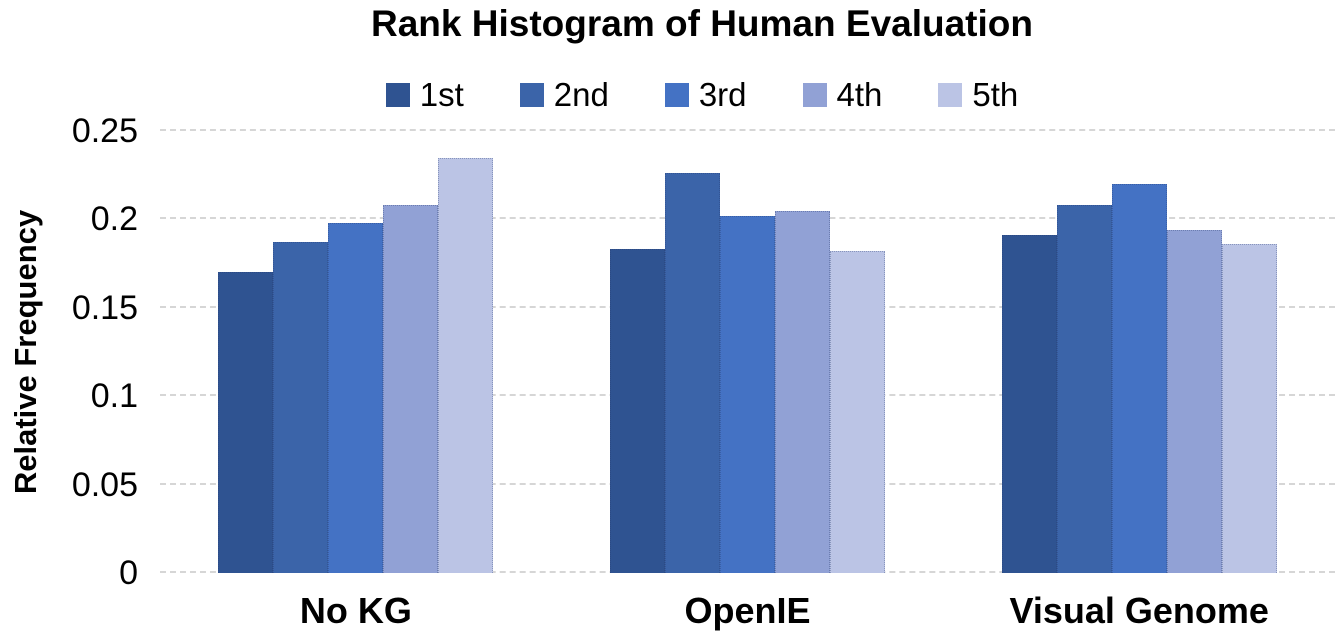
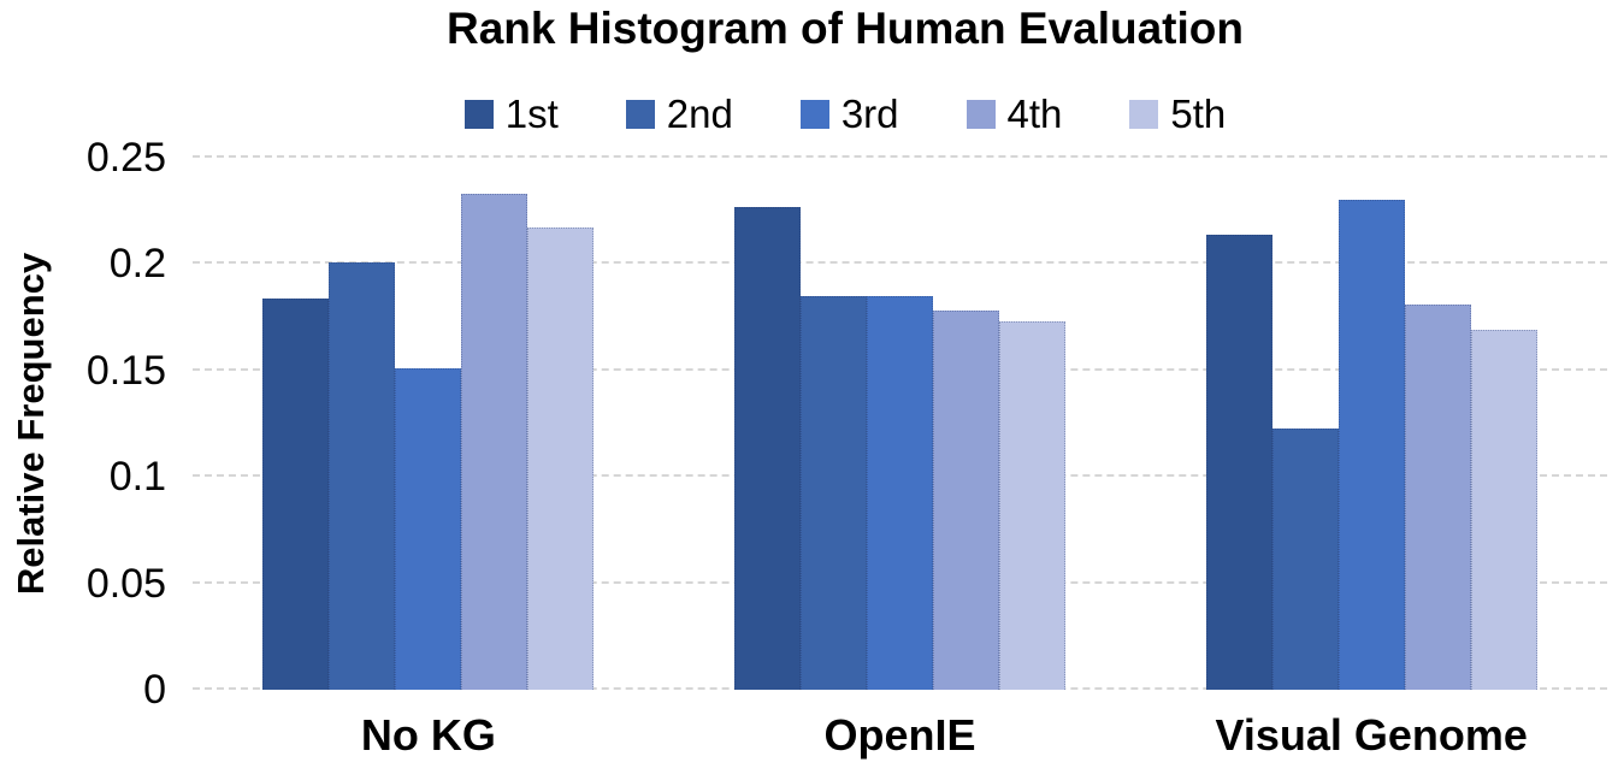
1st/No KG: 0.170 -> 0.184
2nd/No KG: 0.187 -> 0.201
3rd/No KG: 0.198 -> 0.151
4th/No KG: 0.208 -> 0.233
5th/No KG: 0.235 -> 0.217
1st/OpenIE: 0.183 -> 0.227
2nd/OpenIE: 0.226 -> 0.185
3rd/OpenIE: 0.202 -> 0.185
4th/OpenIE: 0.205 -> 0.178
5th/OpenIE: 0.182 -> 0.173
1st/Visual Genome: 0.191 -> 0.214
2nd/Visual Genome: 0.208 -> 0.123
3rd/Visual Genome: 0.220 -> 0.230
4th/Visual Genome: 0.194 -> 0.181
5th/Visual Genome: 0.186 -> 0.169
